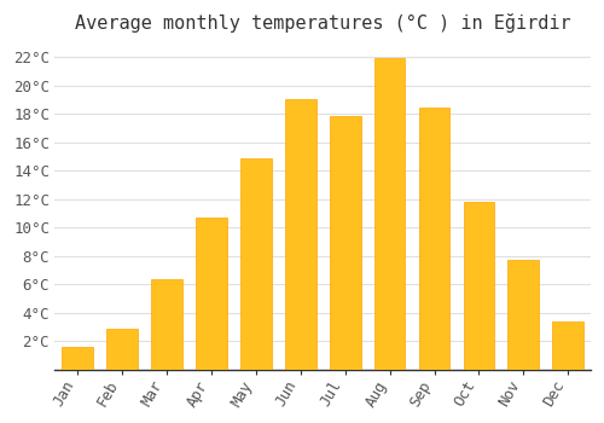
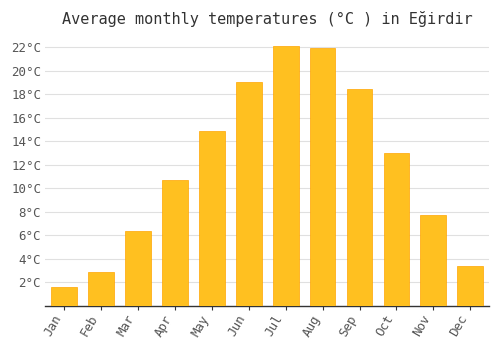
Jul: 17.8°C -> 22.1°C
Oct: 11.8°C -> 13.0°C
